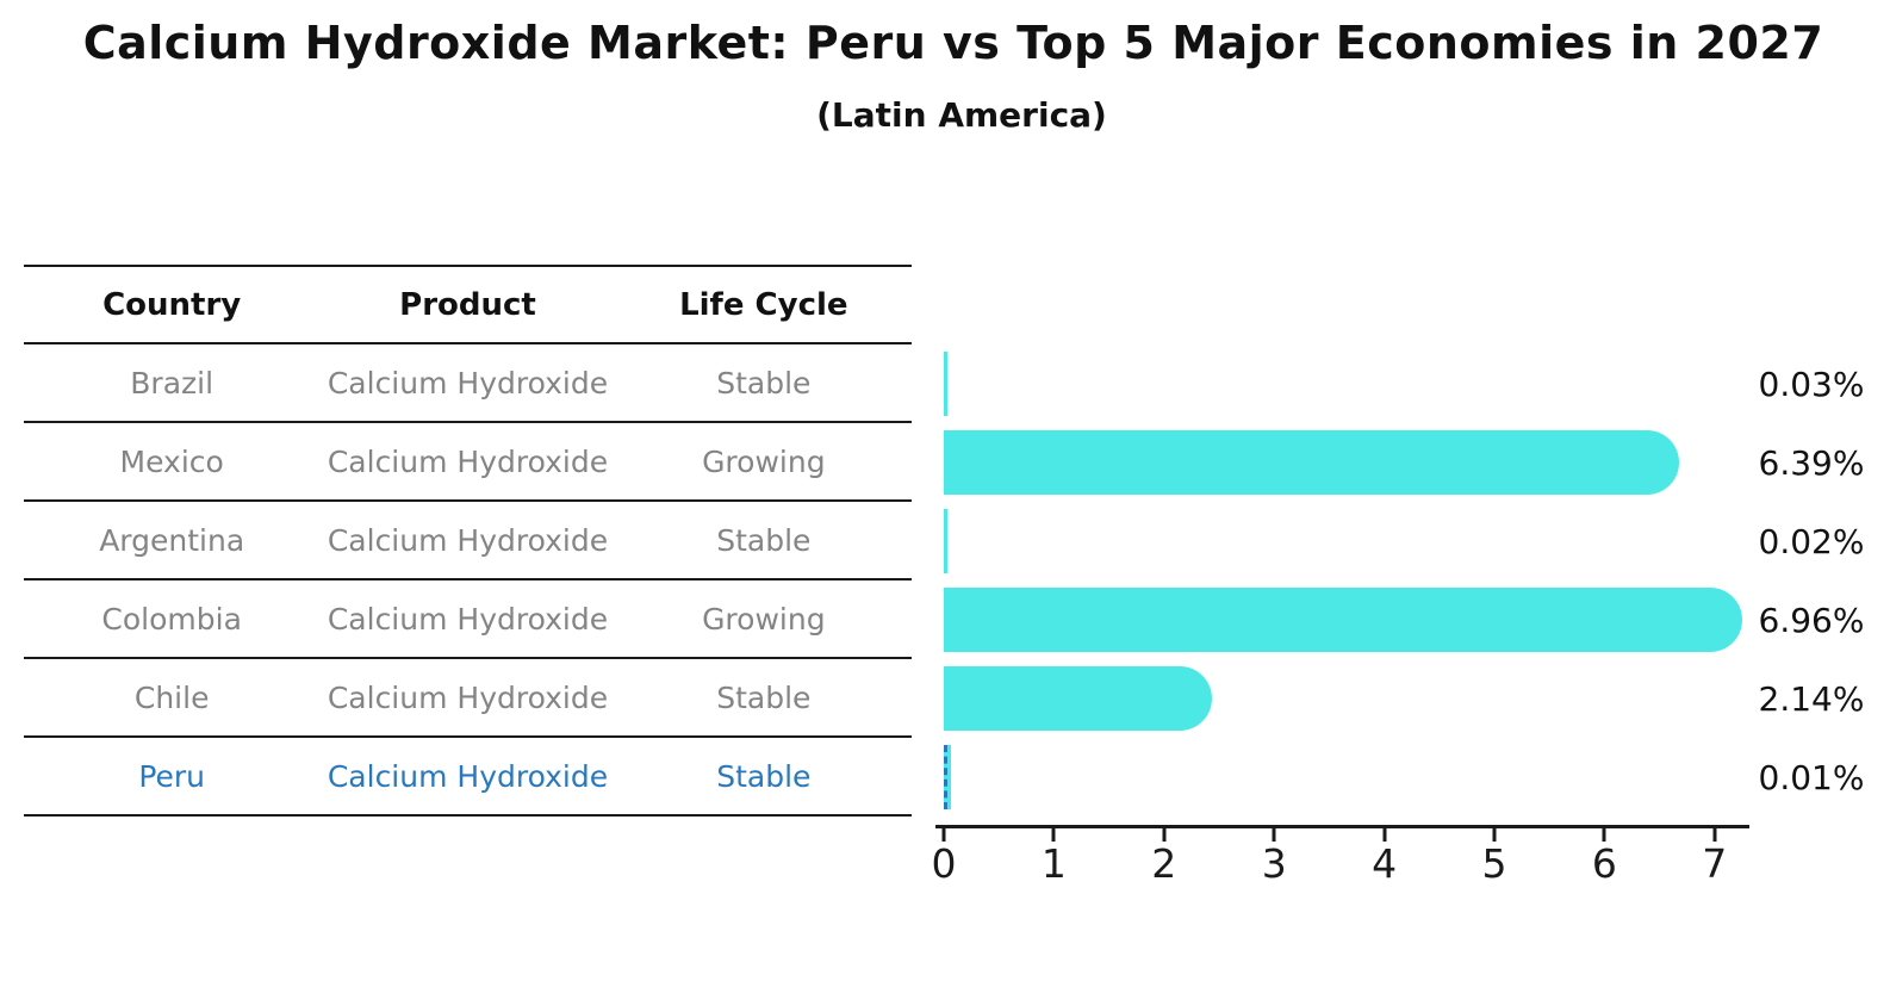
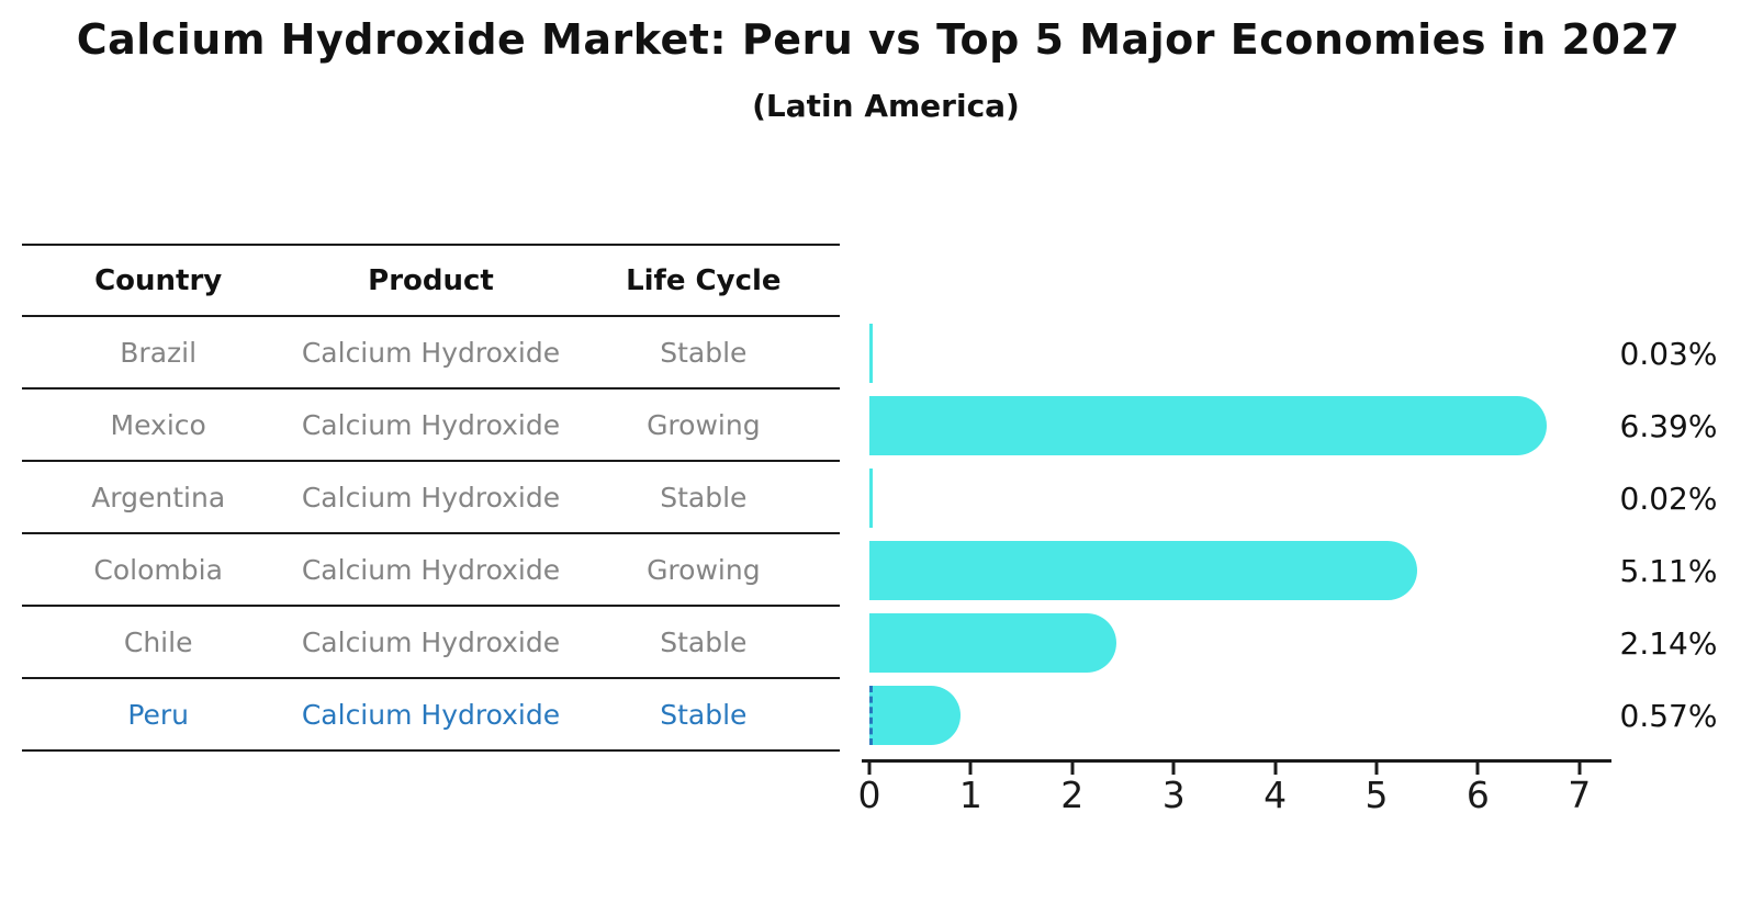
Colombia: 6.96% -> 5.11%
Peru: 0.01% -> 0.57%
